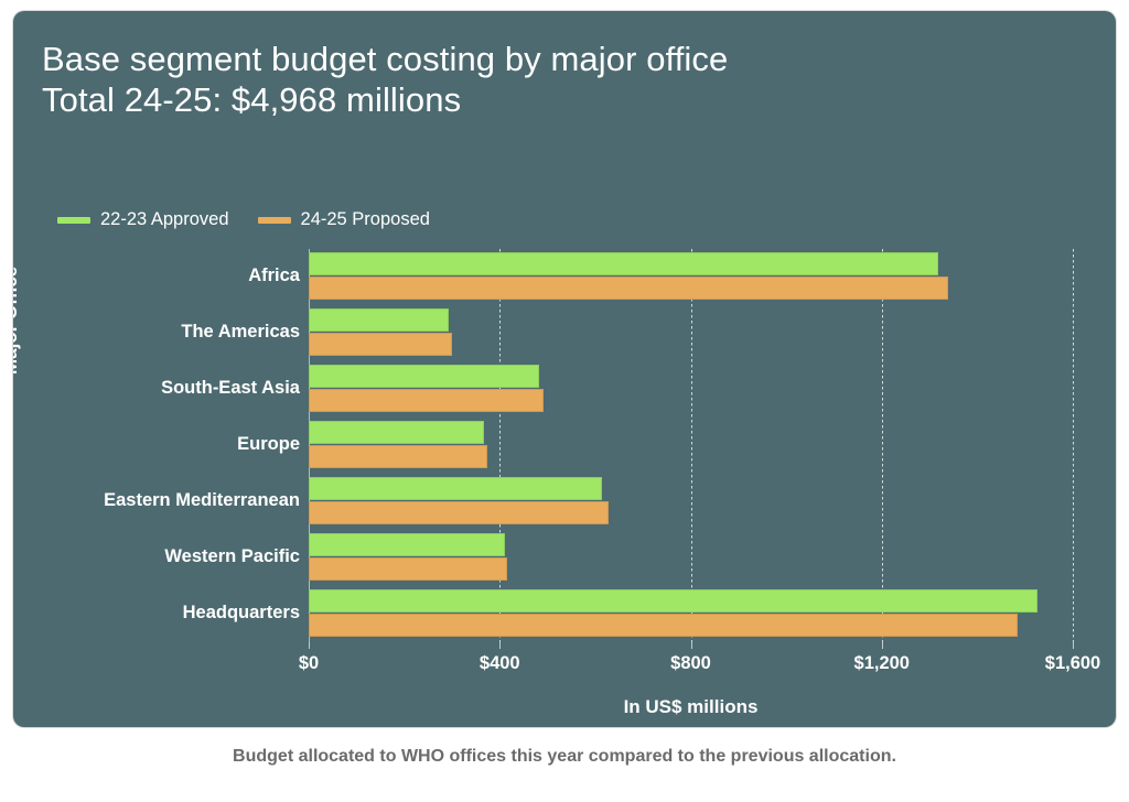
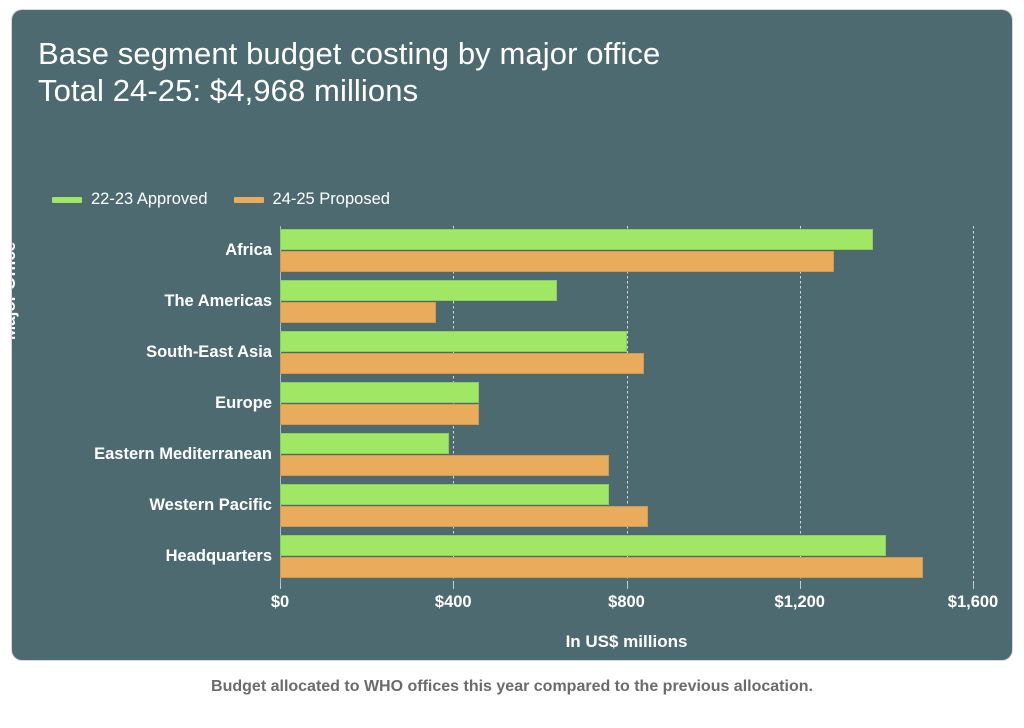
22-23 Approved/Africa: $1320 -> $1370
24-25 Proposed/Africa: $1340 -> $1280
22-23 Approved/The Americas: $290 -> $640
24-25 Proposed/The Americas: $300 -> $360
22-23 Approved/South-East Asia: $480 -> $800
24-25 Proposed/South-East Asia: $490 -> $840
22-23 Approved/Europe: $370 -> $460
24-25 Proposed/Europe: $370 -> $460
22-23 Approved/Eastern Mediterranean: $610 -> $390
24-25 Proposed/Eastern Mediterranean: $630 -> $760
22-23 Approved/Western Pacific: $410 -> $760
24-25 Proposed/Western Pacific: $420 -> $850
22-23 Approved/Headquarters: $1520 -> $1400
